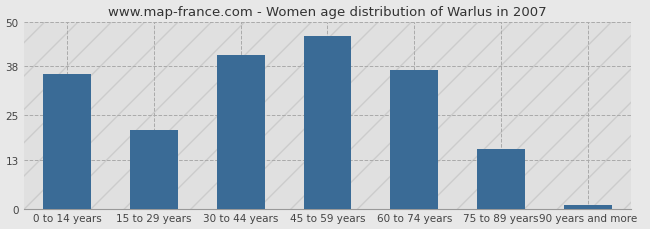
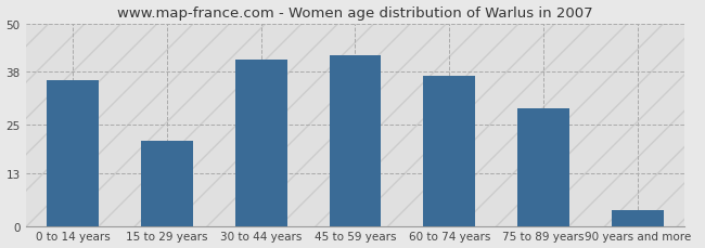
45 to 59 years: 46 -> 42
75 to 89 years: 16 -> 29
90 years and more: 1 -> 4
